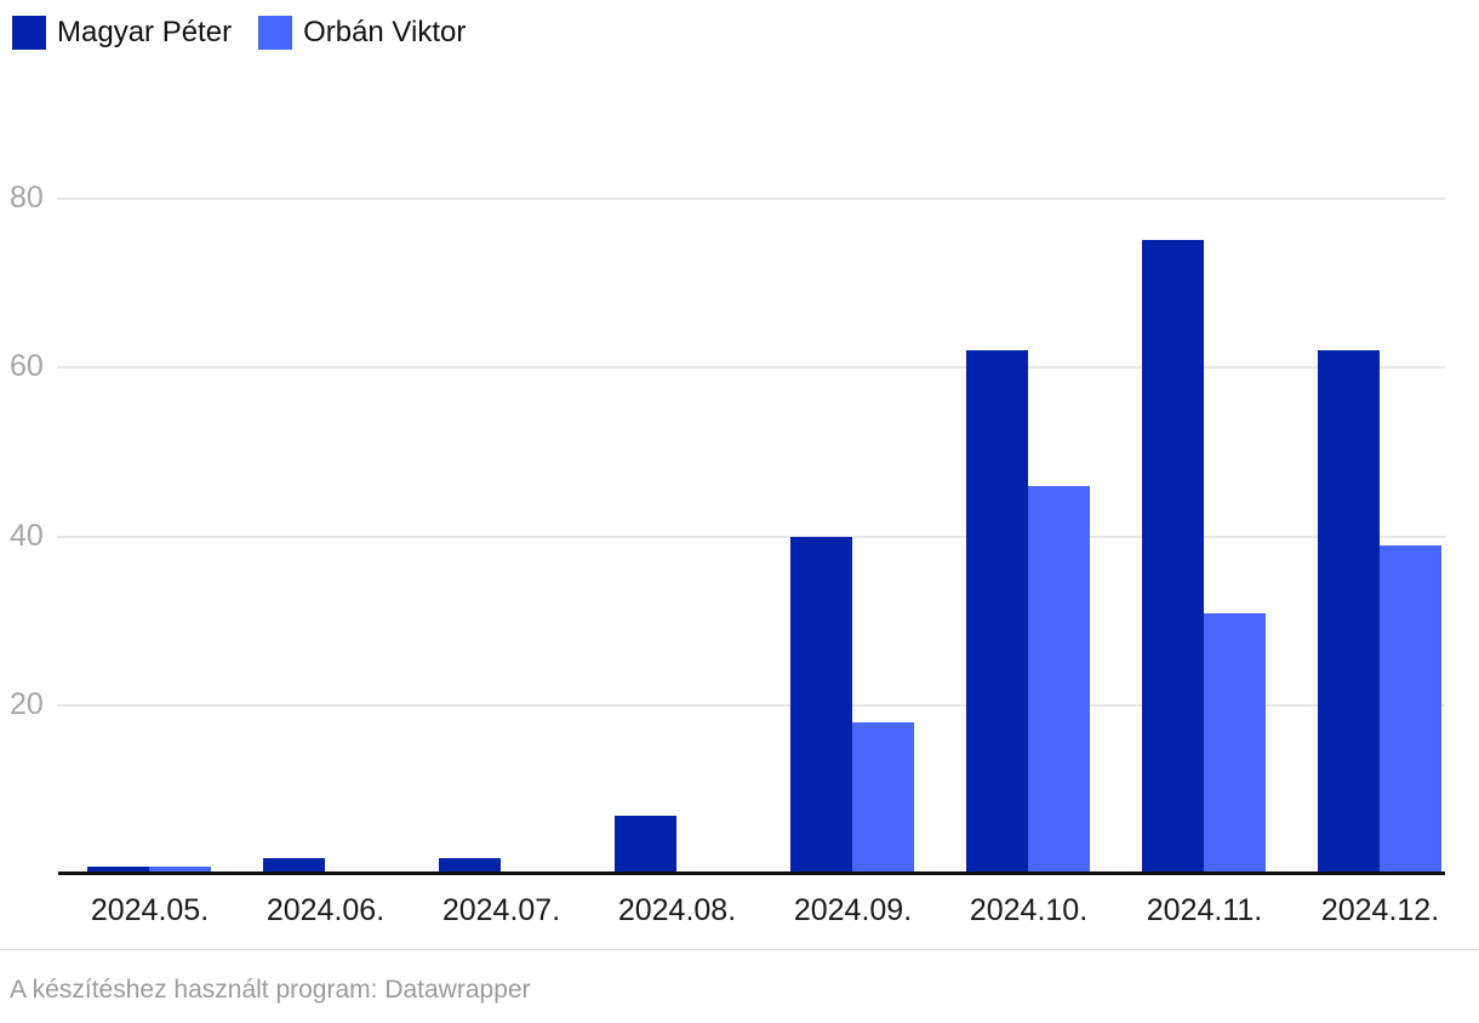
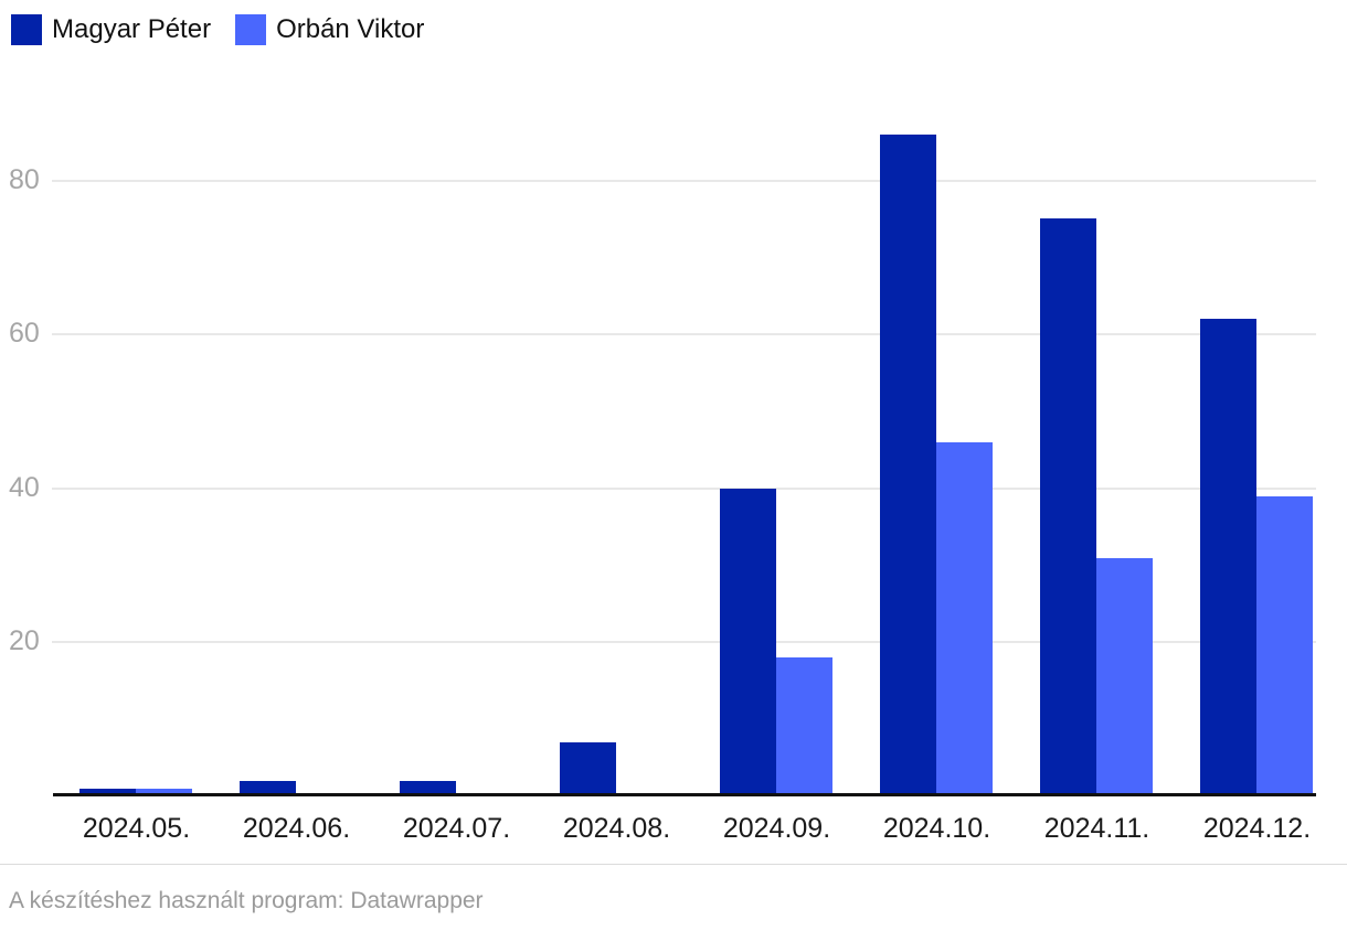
Magyar Péter/2024.10.: 62 -> 86
